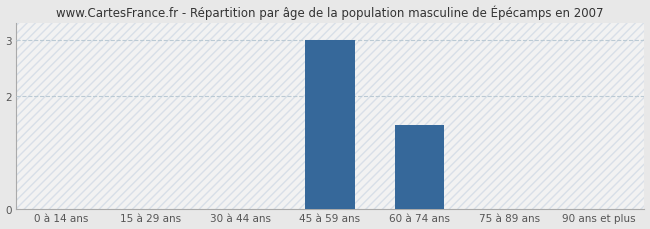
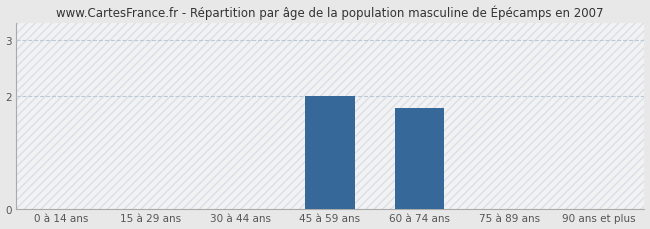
45 à 59 ans: 3.0 -> 2.0
60 à 74 ans: 1.5 -> 1.8
